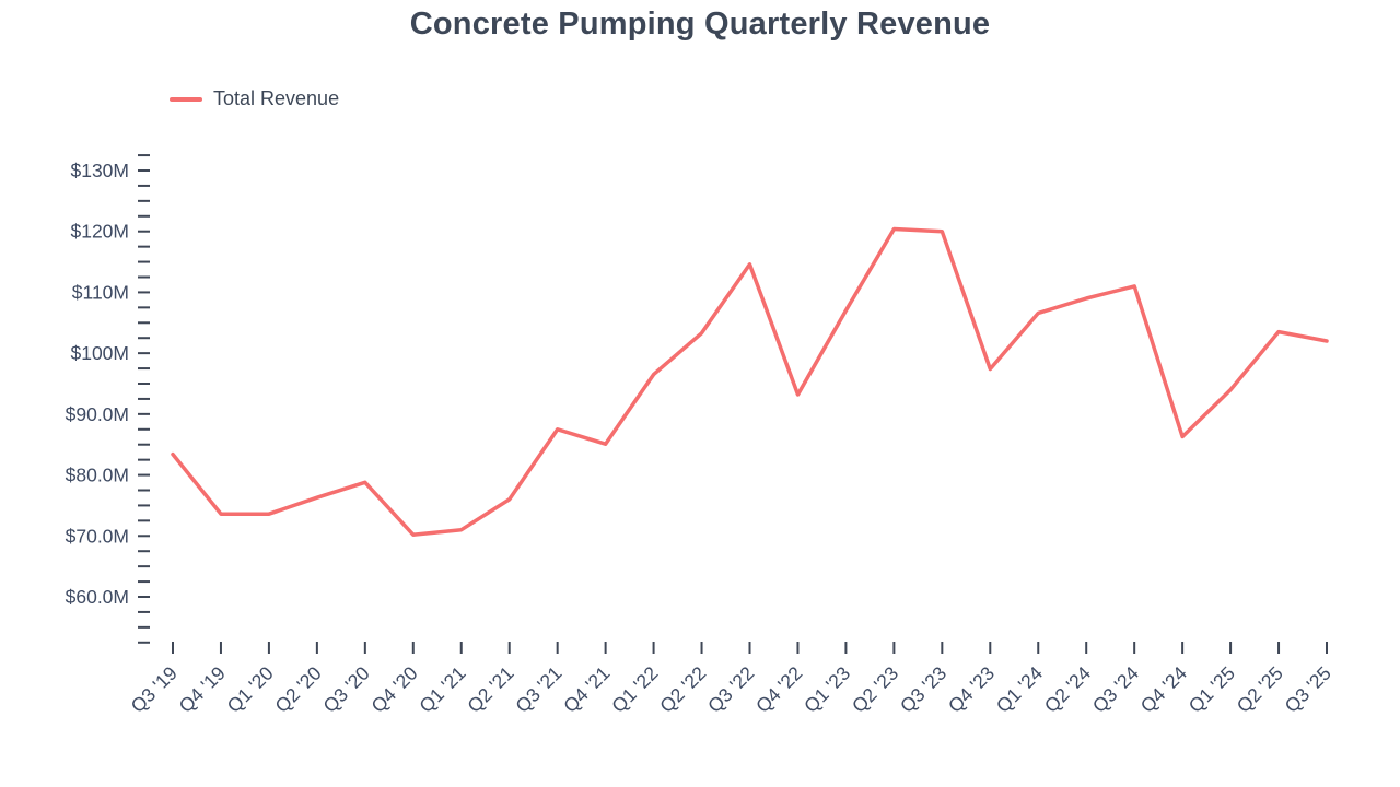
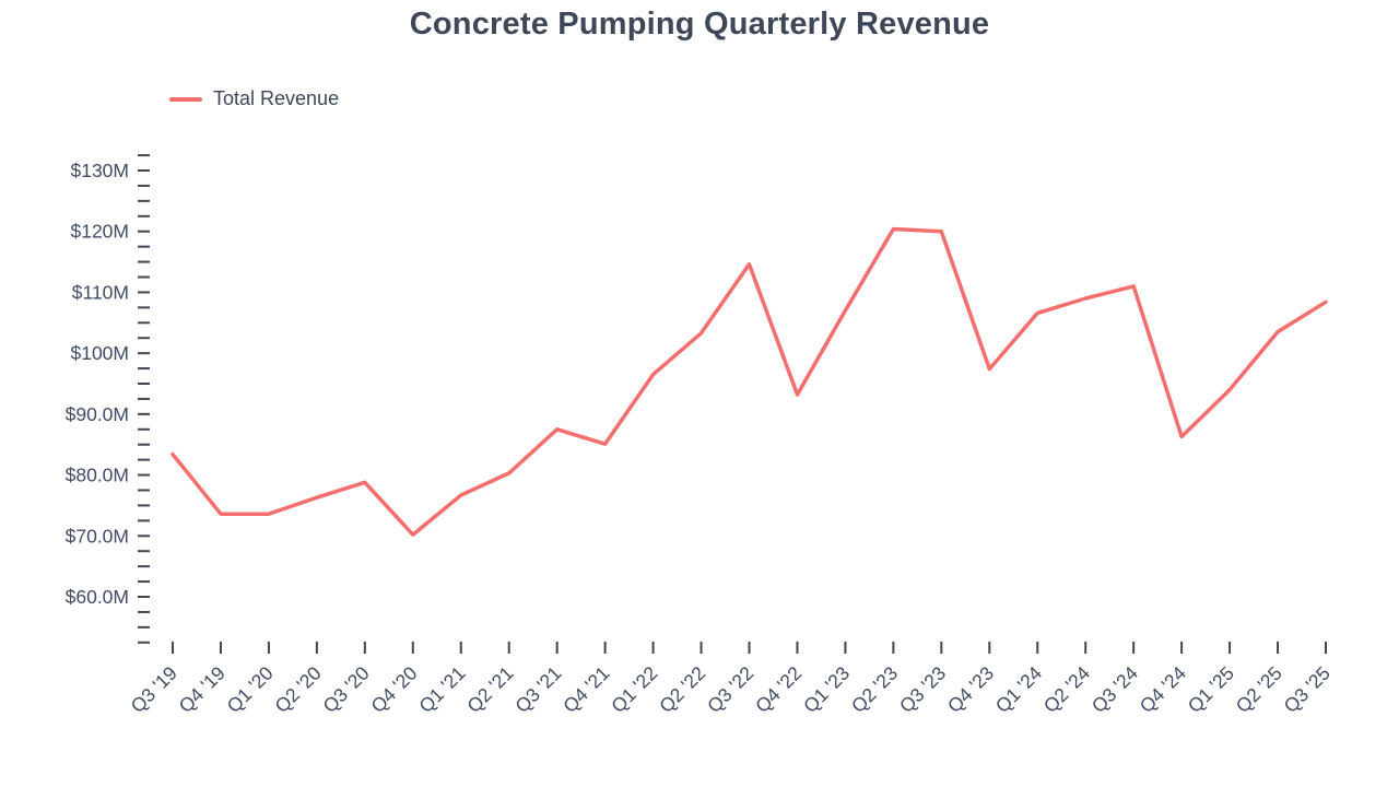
Q1 '21: $71M -> $77M
Q2 '21: $76M -> $80M
Q3 '25: $102M -> $108M
